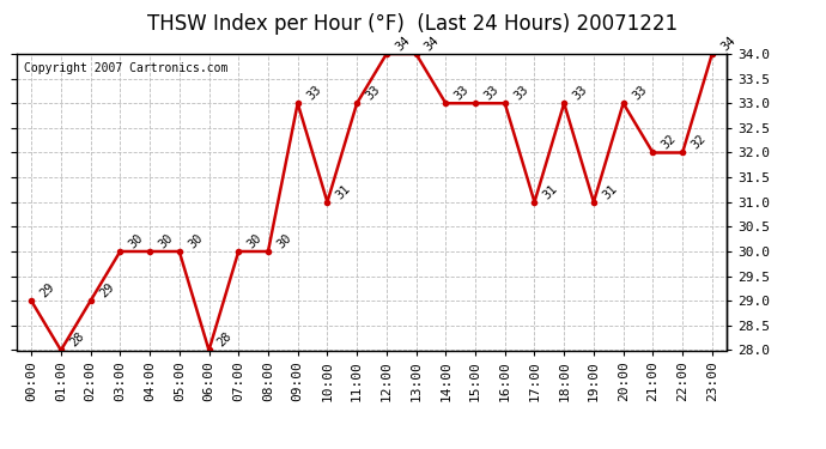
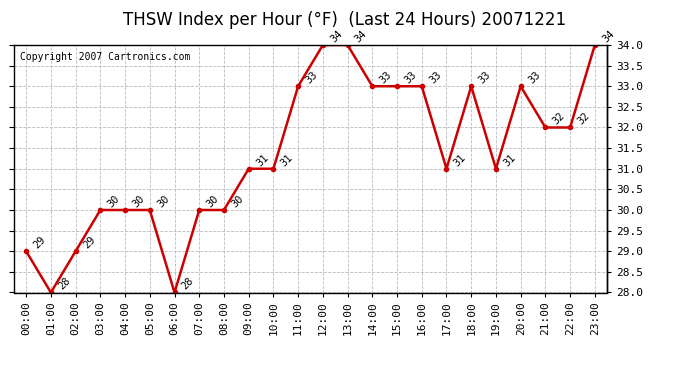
09:00: 33 -> 31
